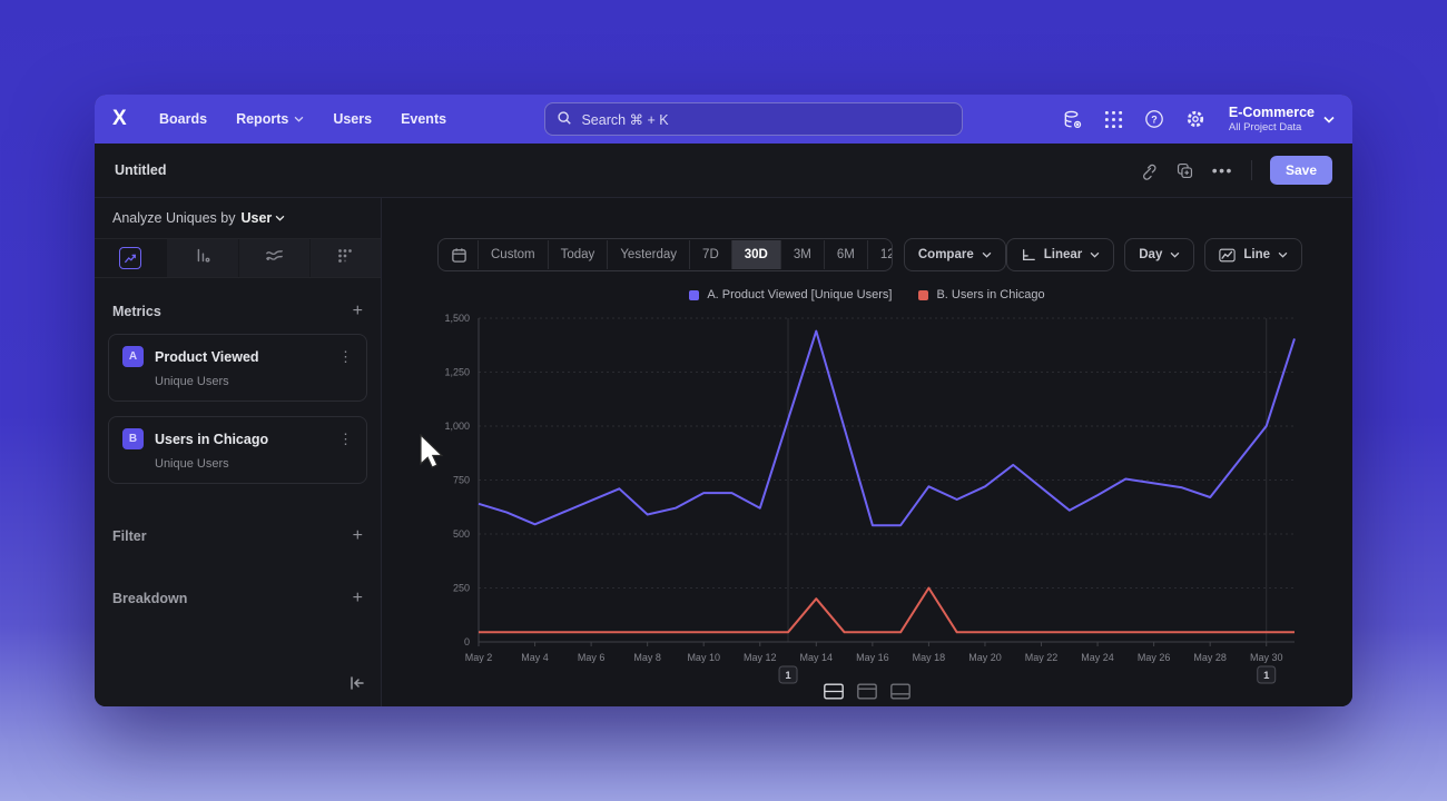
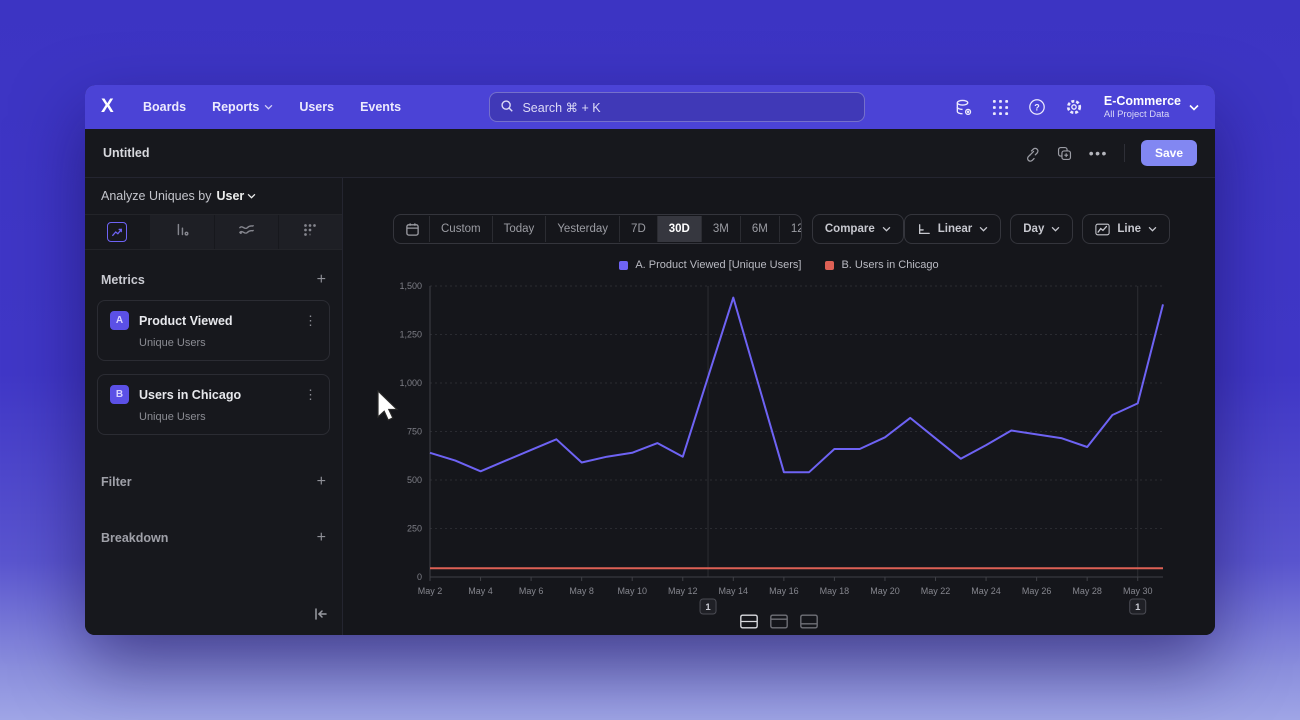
A. Product Viewed [Unique Users]/May 10: 690 -> 640
B. Users in Chicago/May 14: 200 -> 40
A. Product Viewed [Unique Users]/May 18: 720 -> 660
B. Users in Chicago/May 18: 250 -> 40
A. Product Viewed [Unique Users]/May 30: 1000 -> 900
